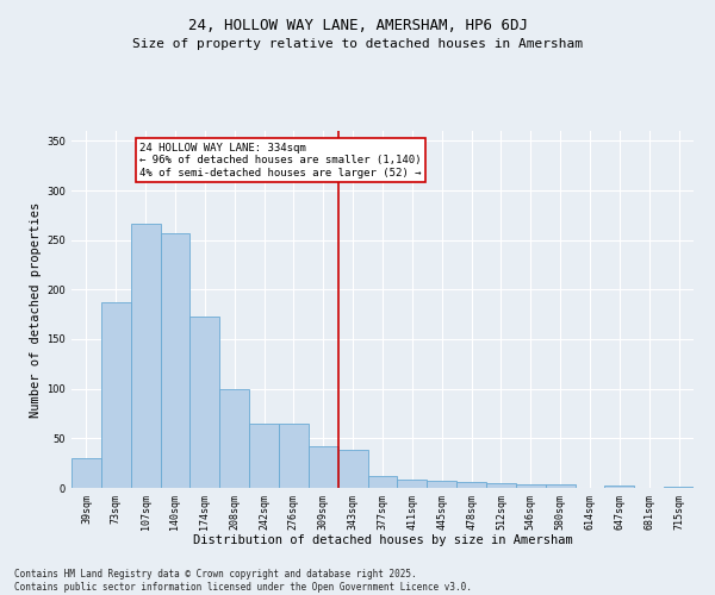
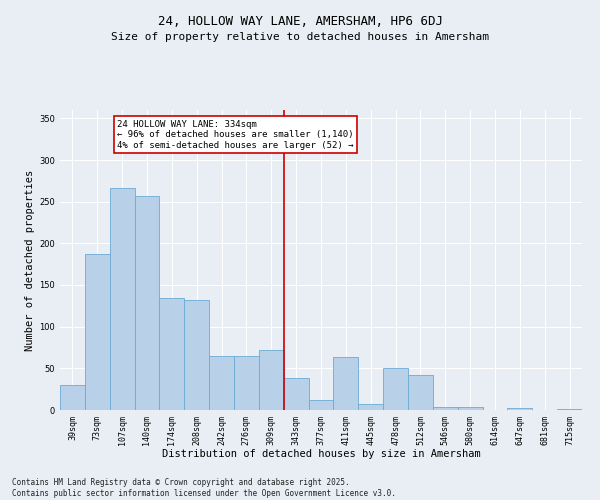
174sqm: 173 -> 134
208sqm: 100 -> 132
309sqm: 42 -> 72
411sqm: 9 -> 64
478sqm: 6 -> 50
512sqm: 5 -> 42
